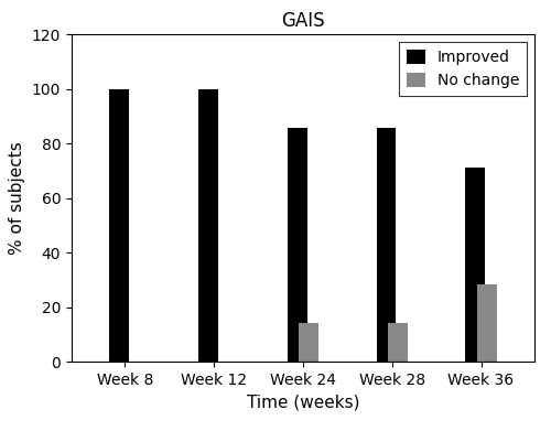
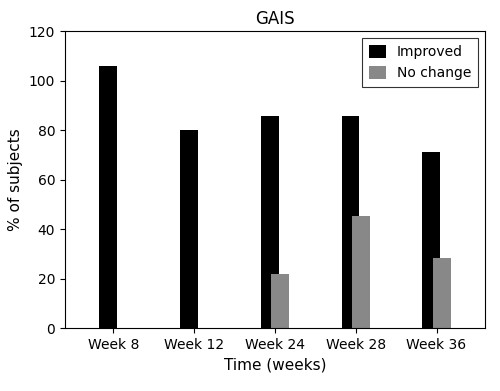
Improved/Week 8: 100.0 -> 106.0
Improved/Week 12: 100.0 -> 80.0
No change/Week 24: 14.3 -> 22.0
No change/Week 28: 14.3 -> 45.5
